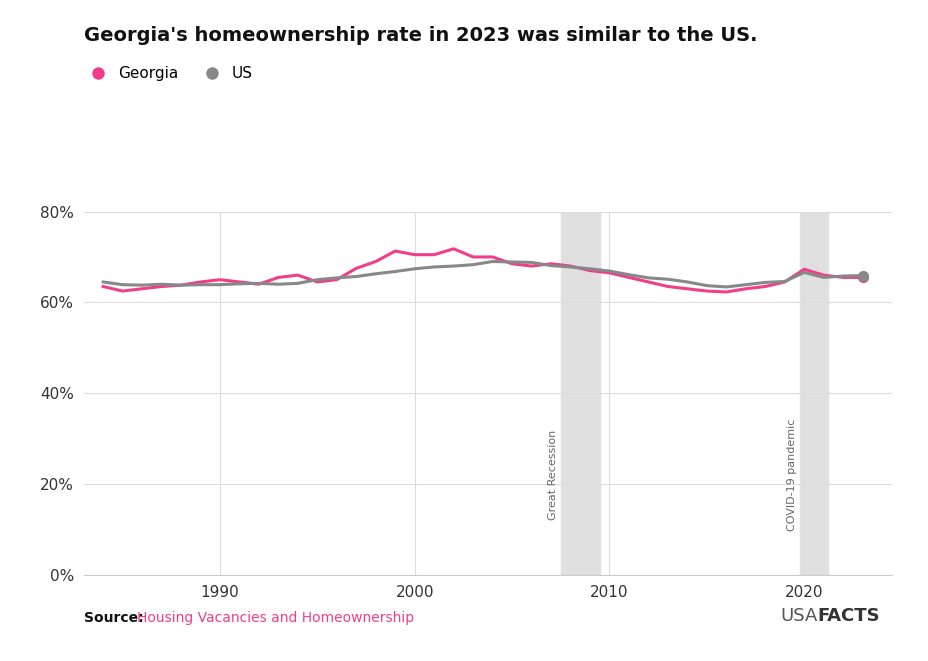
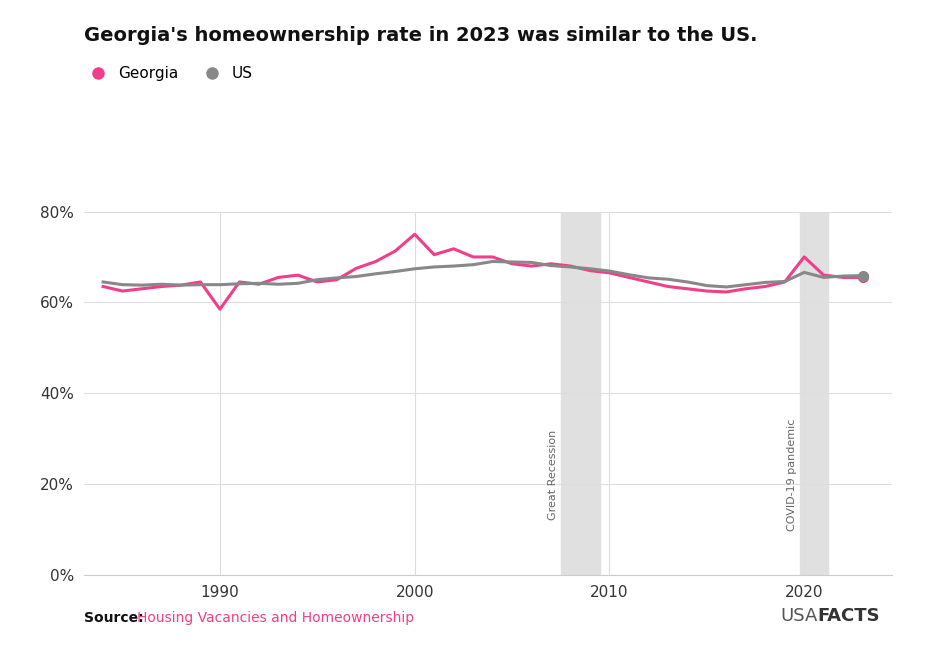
Georgia/1990: 65.0% -> 58.5%
Georgia/2000: 70.5% -> 75.0%
Georgia/2020: 67.3% -> 70.0%
